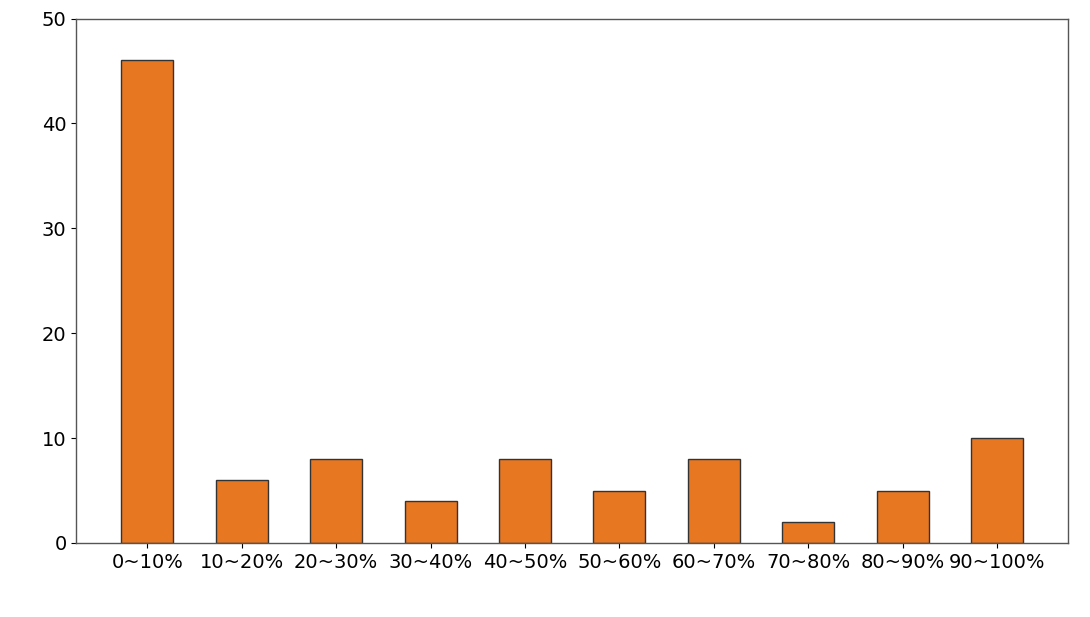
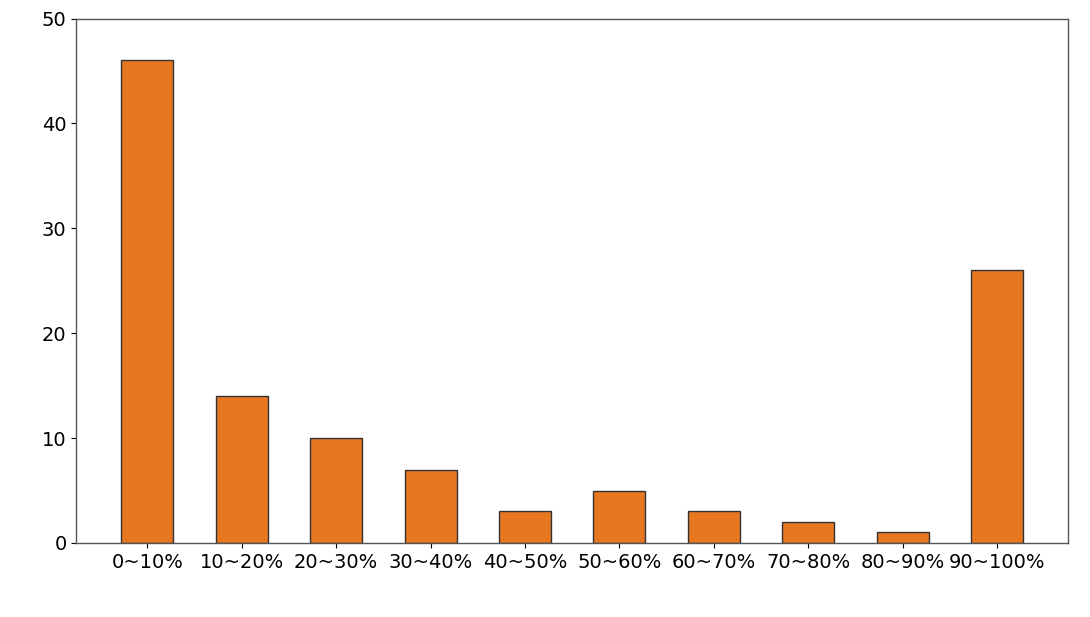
10~20%: 6 -> 14
20~30%: 8 -> 10
30~40%: 4 -> 7
40~50%: 8 -> 3
60~70%: 8 -> 3
80~90%: 5 -> 1
90~100%: 10 -> 26
